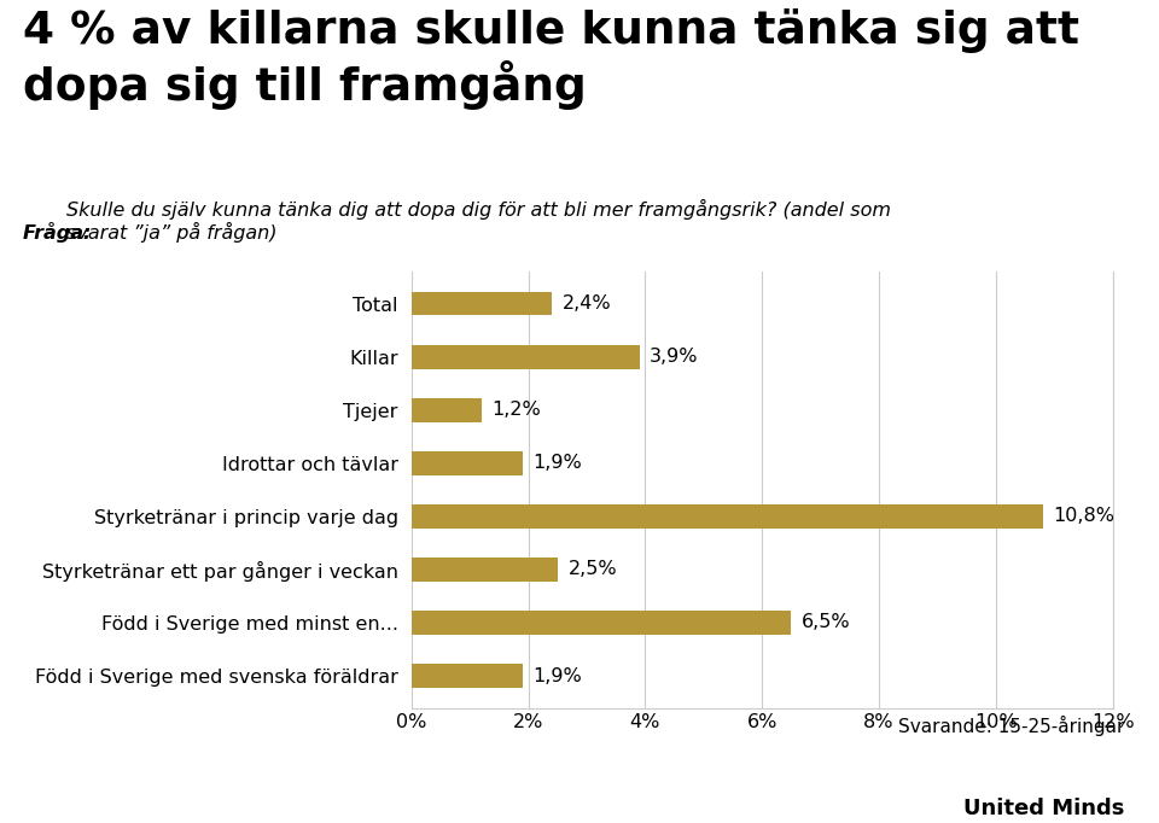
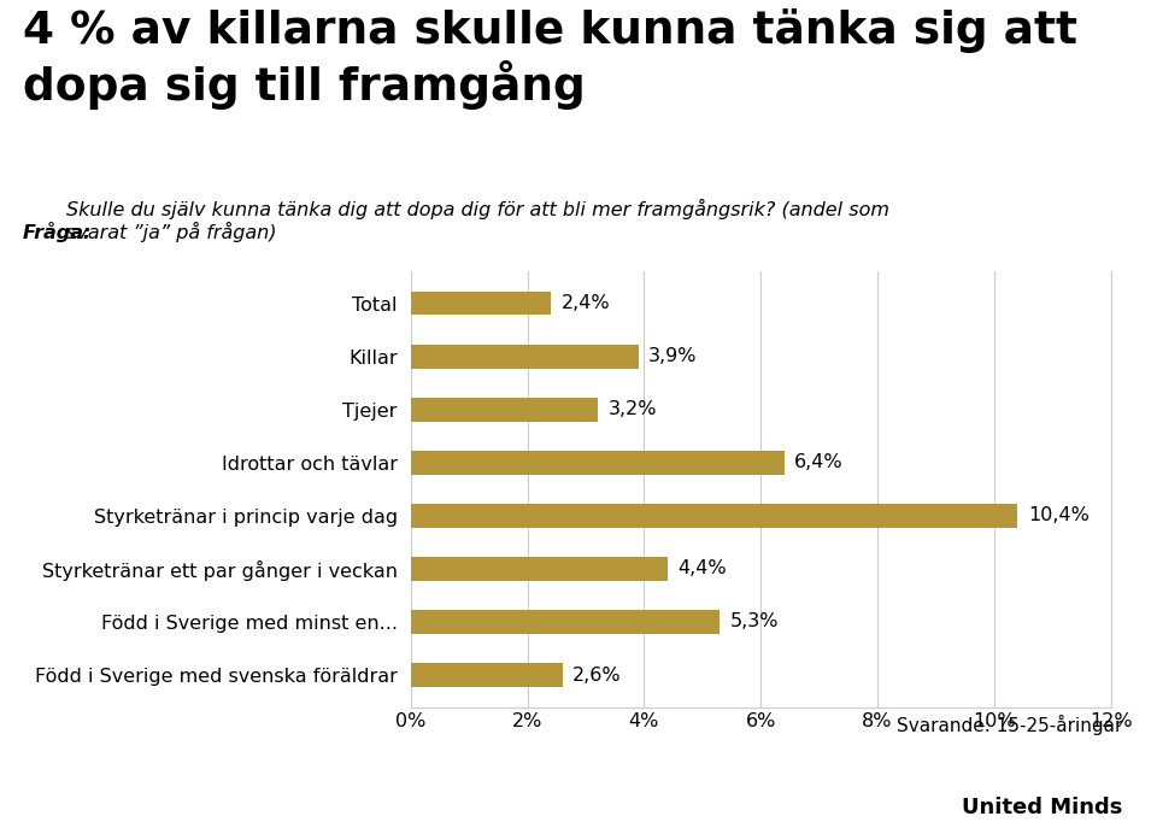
Tjejer: 1,2% -> 3,2%
Idrottar och tävlar: 1,9% -> 6,4%
Styrketränar i princip varje dag: 10,8% -> 10,4%
Styrketränar ett par gånger i veckan: 2,5% -> 4,4%
Född i Sverige med minst en...: 6,5% -> 5,3%
Född i Sverige med svenska föräldrar: 1,9% -> 2,6%
